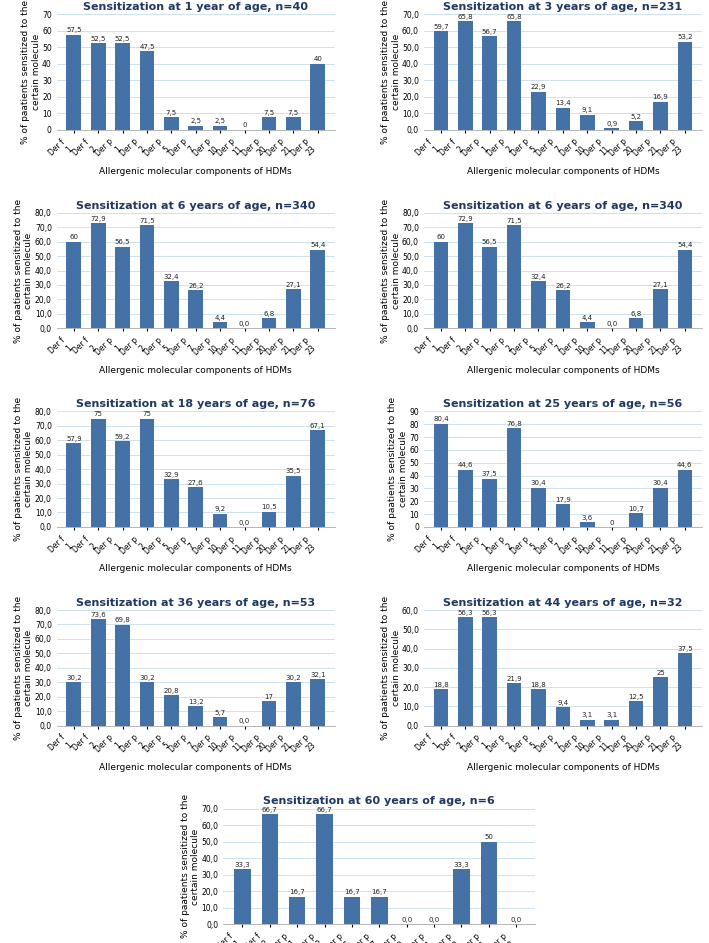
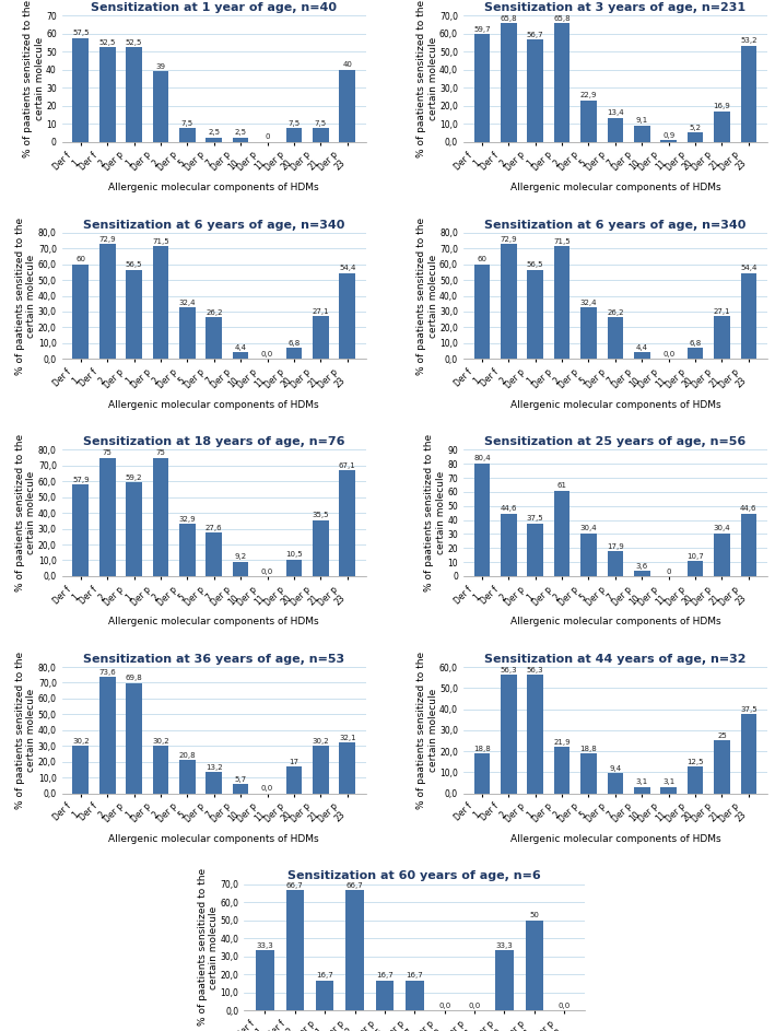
Sensitization at 1 year of age, n=40/Der p 2: 48 -> 39
Sensitization at 25 years of age, n=56/Der p 2: 77 -> 61
